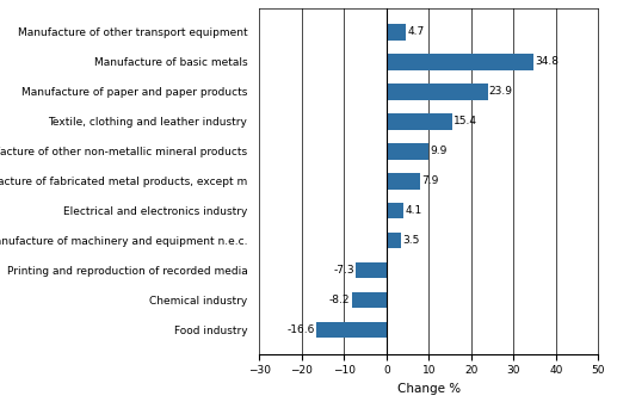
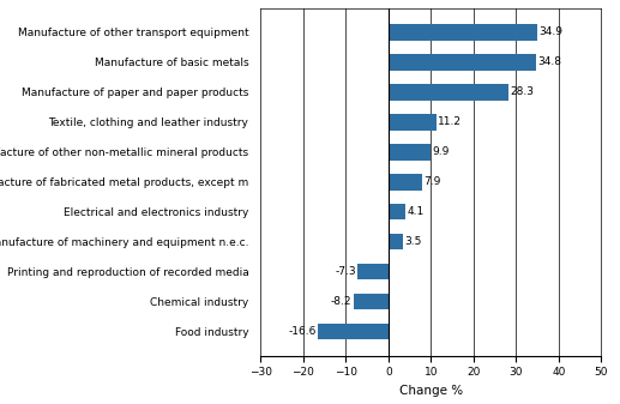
Manufacture of other transport equipment: 4.7 -> 34.9
Manufacture of paper and paper products: 23.9 -> 28.3
Textile, clothing and leather industry: 15.4 -> 11.2
